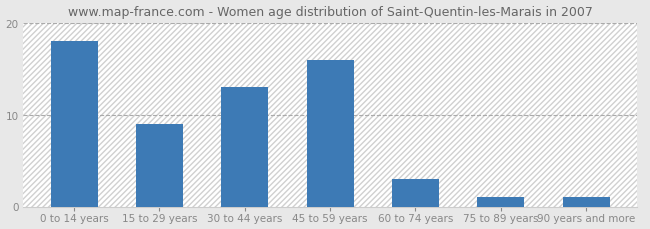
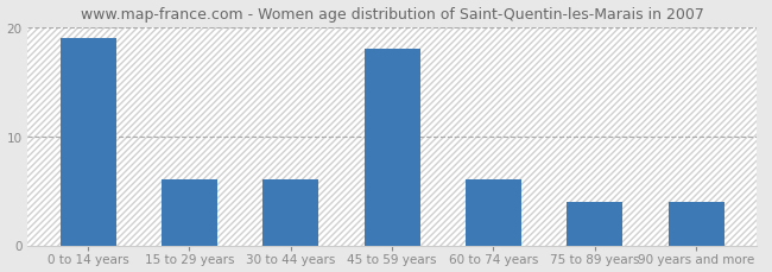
0 to 14 years: 18 -> 19
15 to 29 years: 9 -> 6
30 to 44 years: 13 -> 6
45 to 59 years: 16 -> 18
60 to 74 years: 3 -> 6
75 to 89 years: 1 -> 4
90 years and more: 1 -> 4
